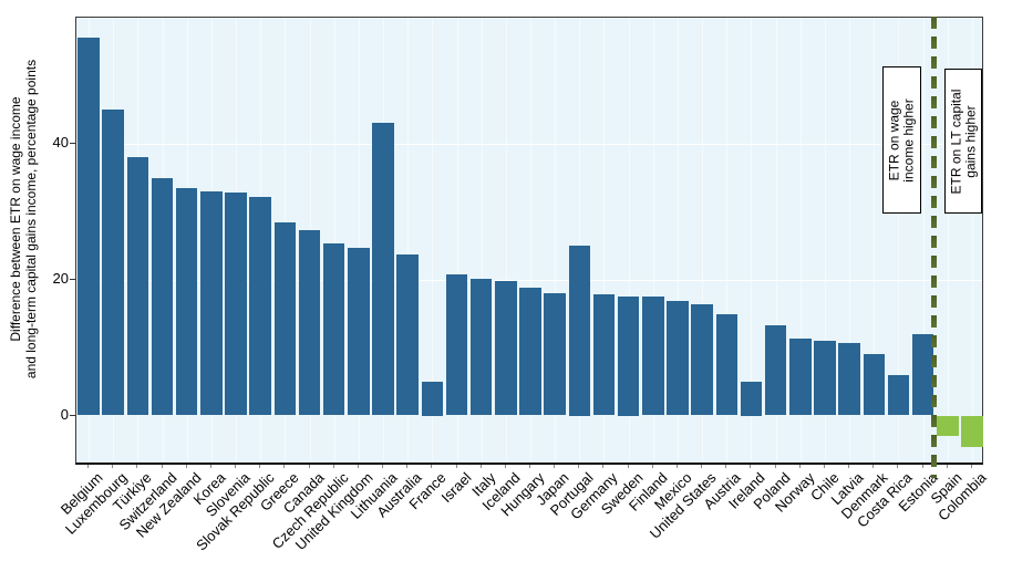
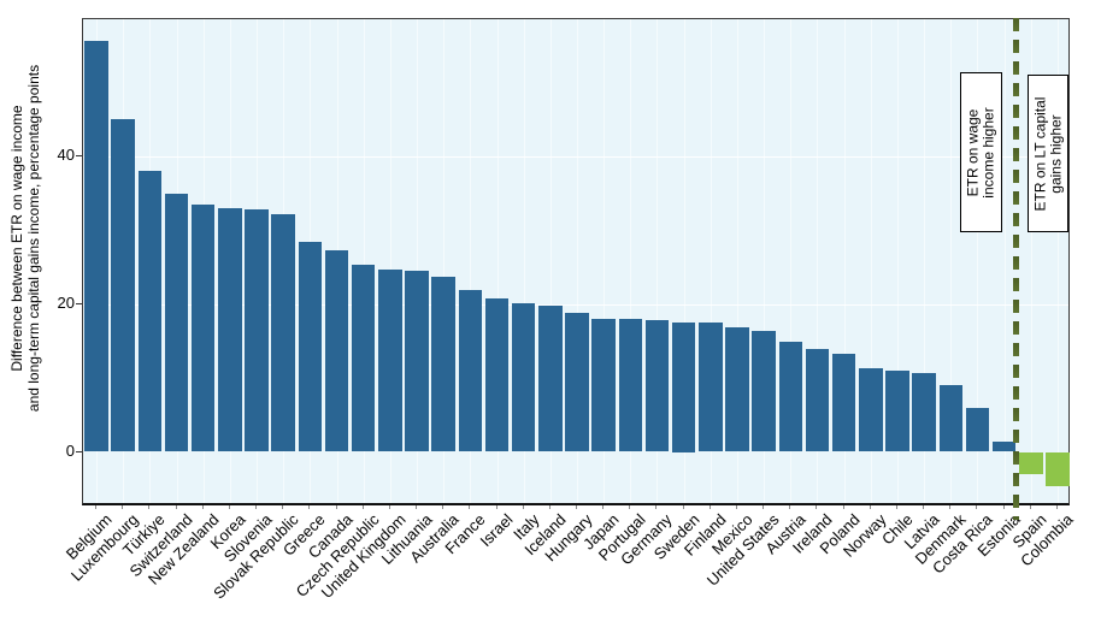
Lithuania: 43 -> 24
France: 5 -> 22
Portugal: 25 -> 18
Ireland: 5 -> 14
Estonia: 12 -> 1
